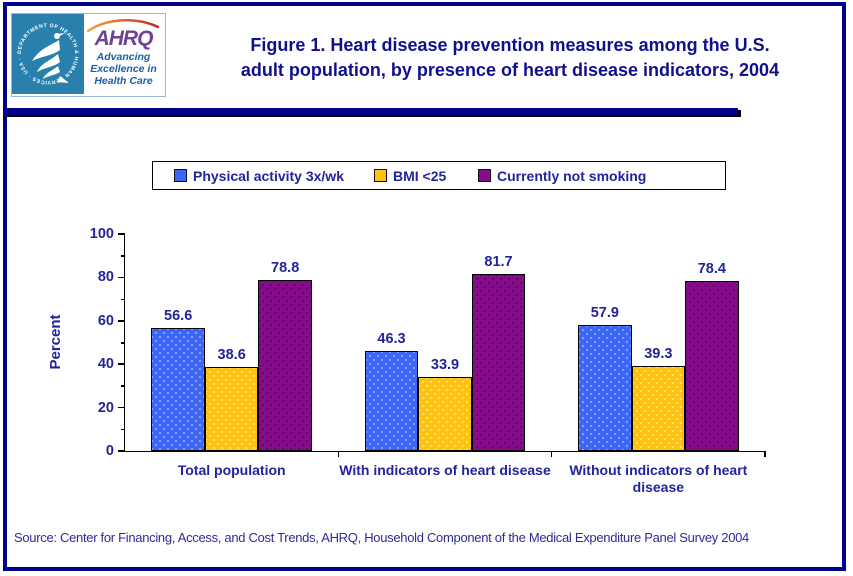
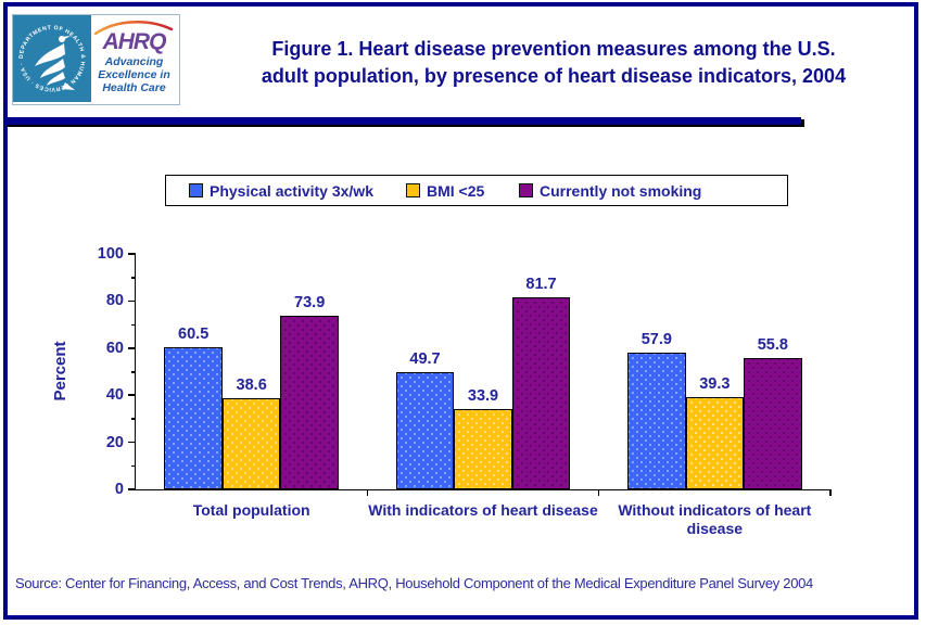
Physical activity 3x/wk/Total population: 56.6 -> 60.5
Currently not smoking/Total population: 78.8 -> 73.9
Physical activity 3x/wk/With indicators of heart disease: 46.3 -> 49.7
Currently not smoking/Without indicators of heart disease: 78.4 -> 55.8
